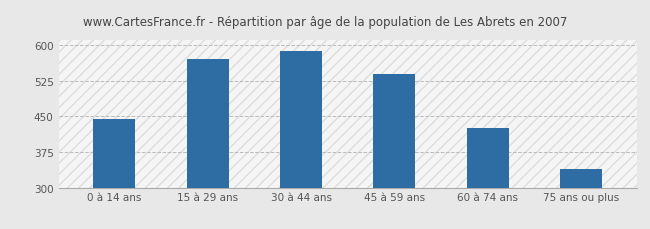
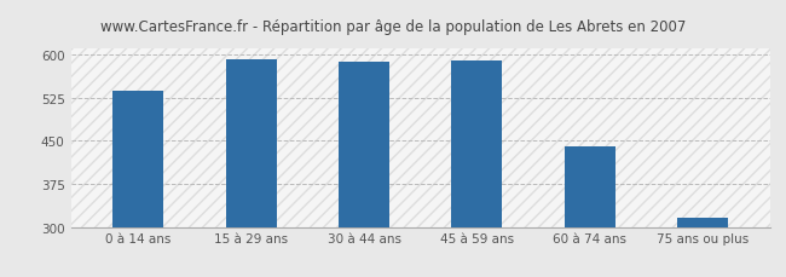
0 à 14 ans: 445 -> 537
15 à 29 ans: 570 -> 591
45 à 59 ans: 540 -> 590
60 à 74 ans: 425 -> 440
75 ans ou plus: 340 -> 315
